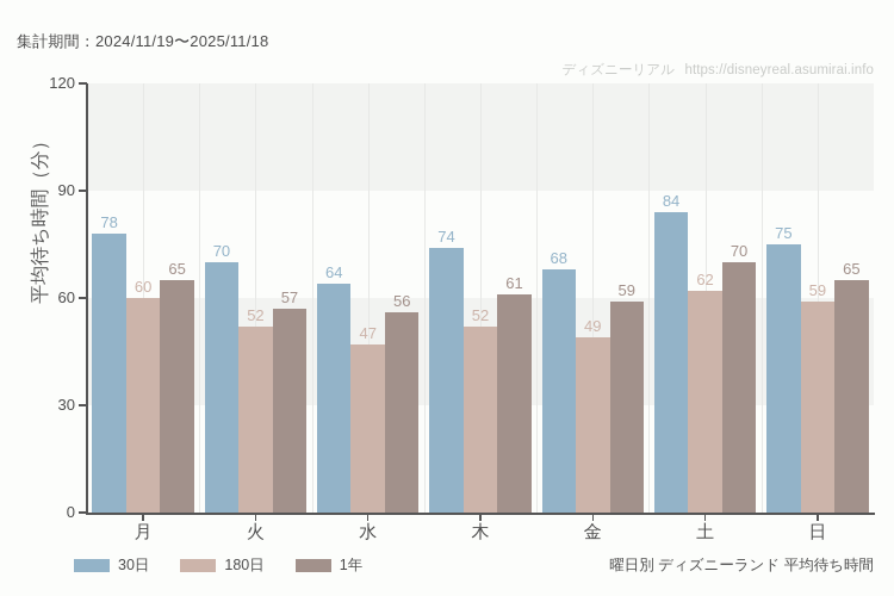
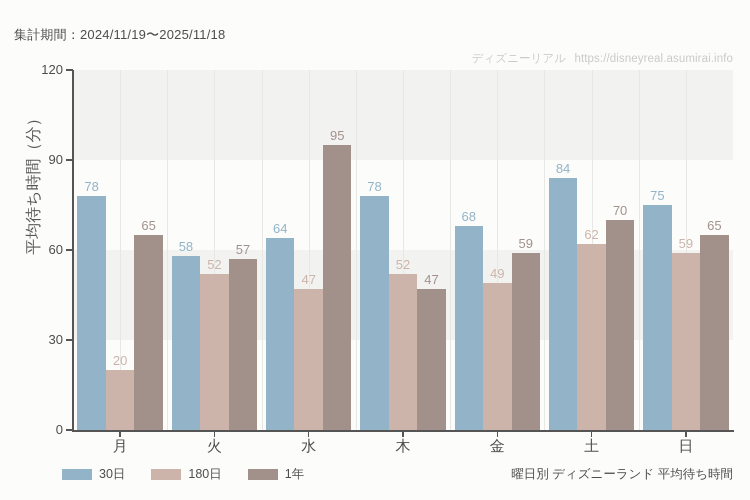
180日/月: 60 -> 20
30日/火: 70 -> 58
1年/水: 56 -> 95
30日/木: 74 -> 78
1年/木: 61 -> 47
